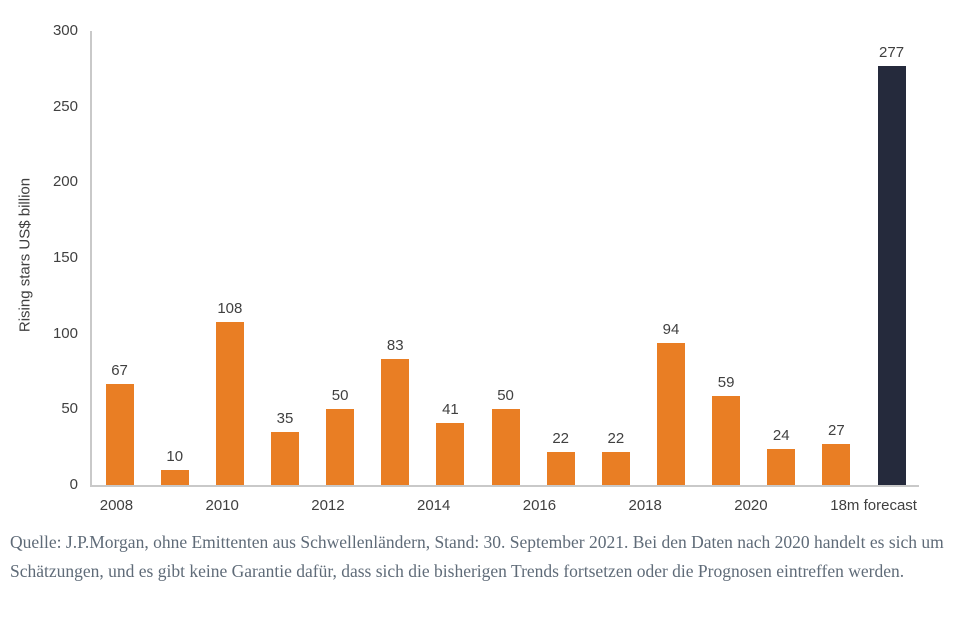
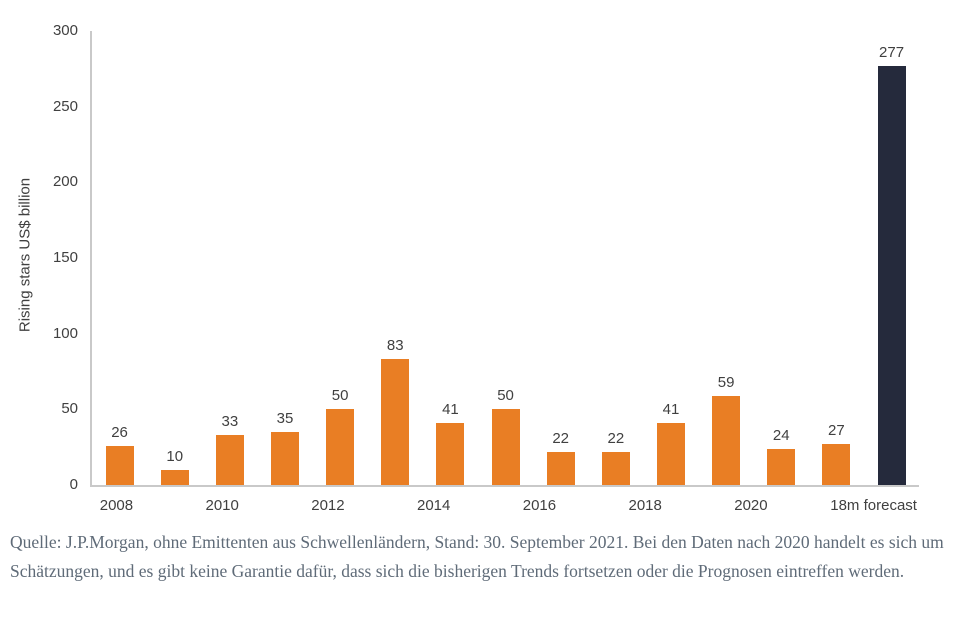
2008: 67 -> 26
2010: 108 -> 33
2018: 94 -> 41
